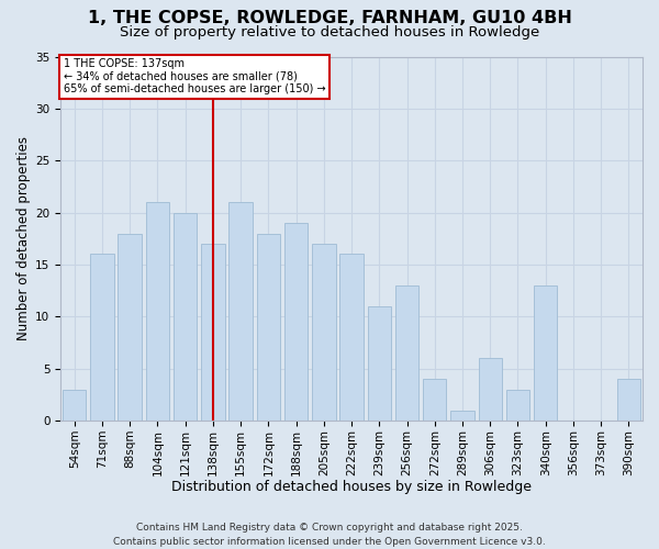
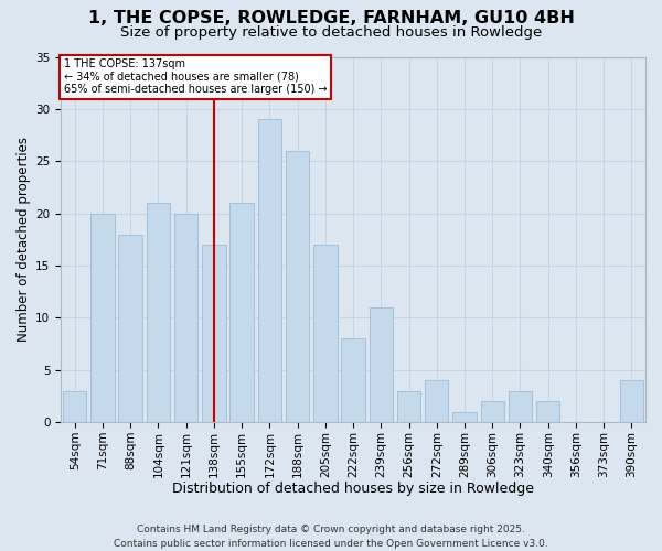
71sqm: 16 -> 20
172sqm: 18 -> 29
188sqm: 19 -> 26
222sqm: 16 -> 8
256sqm: 13 -> 3
306sqm: 6 -> 2
340sqm: 13 -> 2
